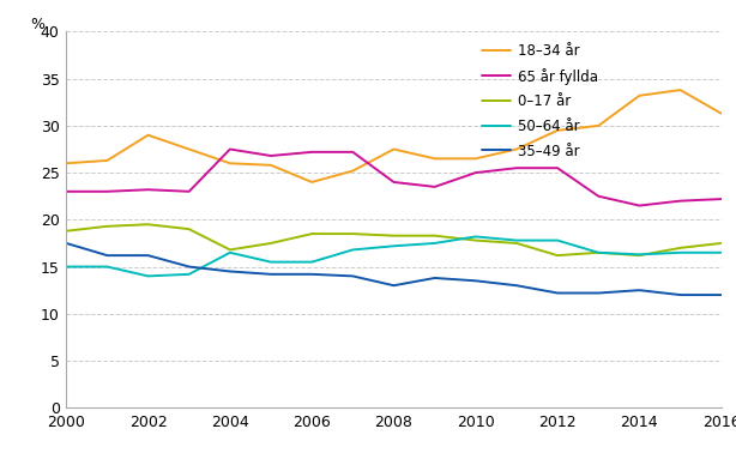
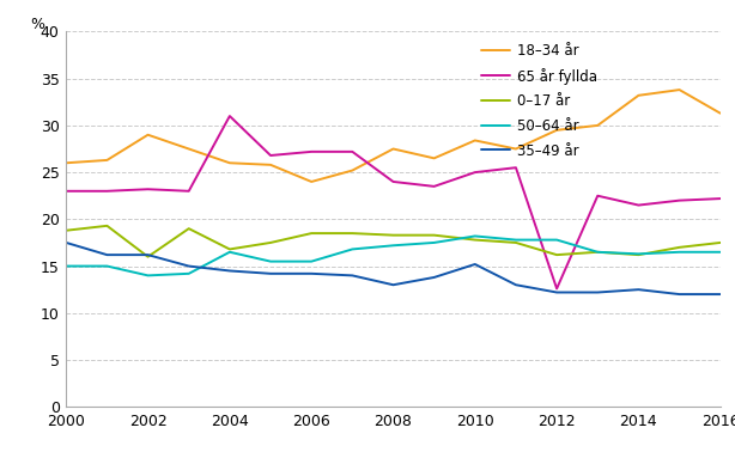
0–17 år/2002: 19.5 -> 16.0
65 år fyllda/2004: 27.5 -> 31.0
18–34 år/2010: 26.5 -> 28.4
35–49 år/2010: 13.5 -> 15.2
65 år fyllda/2012: 25.5 -> 12.6
